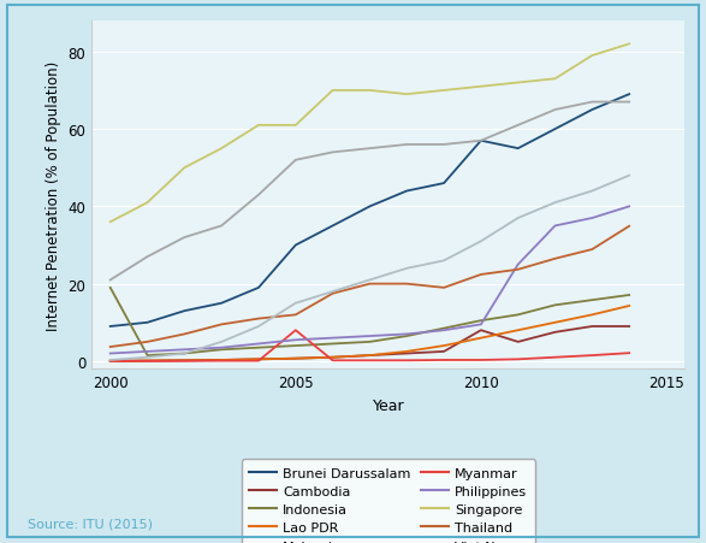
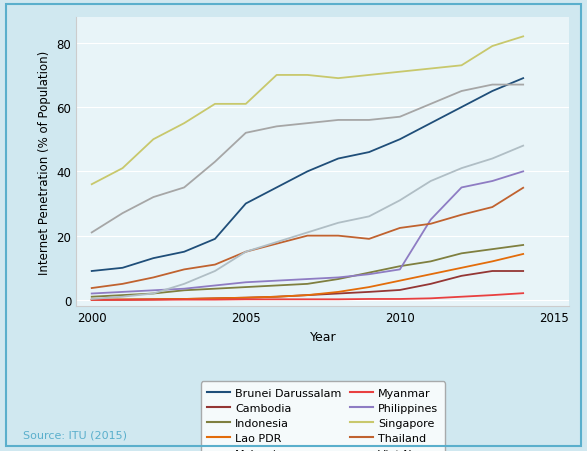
Indonesia/2000: 19.0 -> 1.0
Myanmar/2005: 8.0 -> 0.2
Thailand/2005: 12.0 -> 15.0
Brunei Darussalam/2010: 57 -> 50
Cambodia/2010: 8.0 -> 3.1
